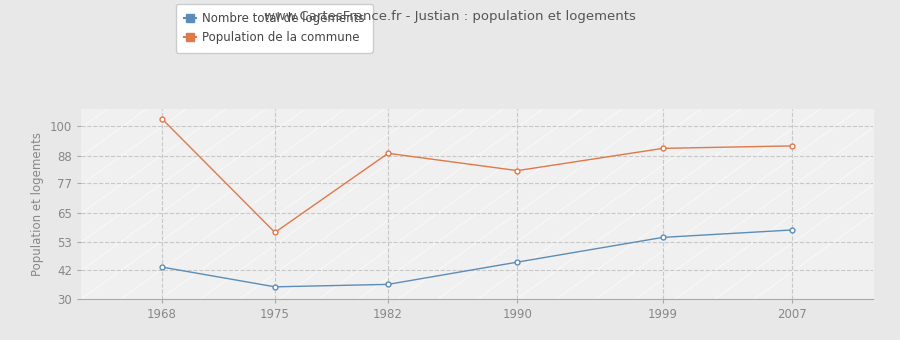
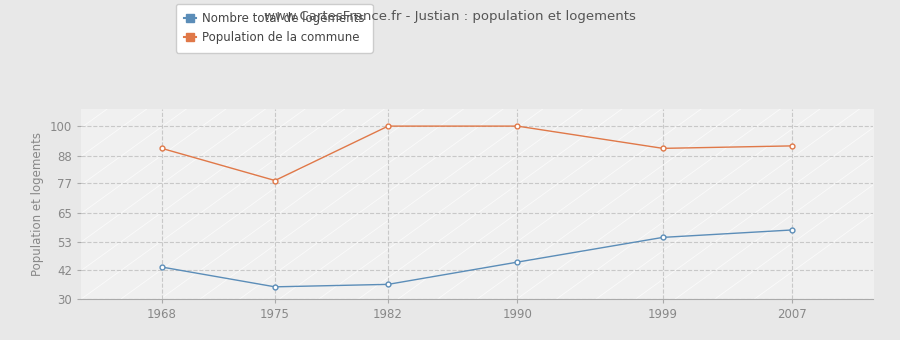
Population de la commune/1968: 103 -> 91
Population de la commune/1975: 57 -> 78
Population de la commune/1982: 89 -> 100
Population de la commune/1990: 82 -> 100
